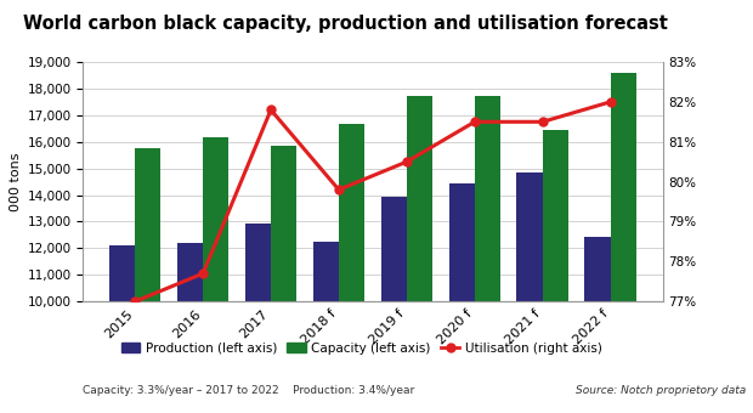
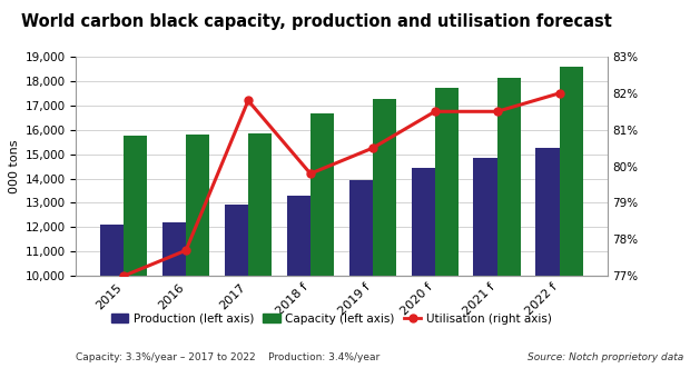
Capacity (left axis)/2016: 16,150 -> 15,800
Production (left axis)/2018 f: 12,250 -> 13,300
Capacity (left axis)/2019 f: 17,700 -> 17,250
Capacity (left axis)/2021 f: 16,450 -> 18,150
Production (left axis)/2022 f: 12,450 -> 15,250
